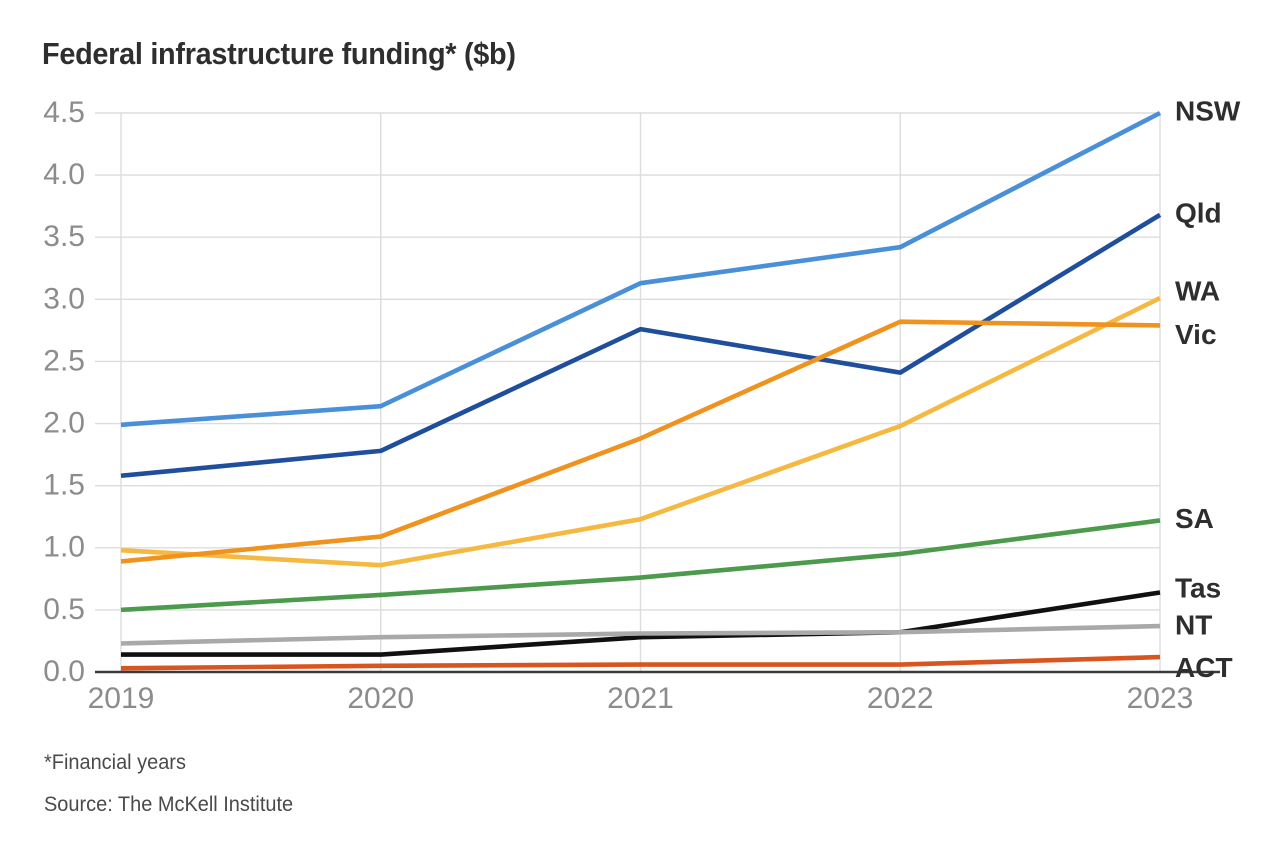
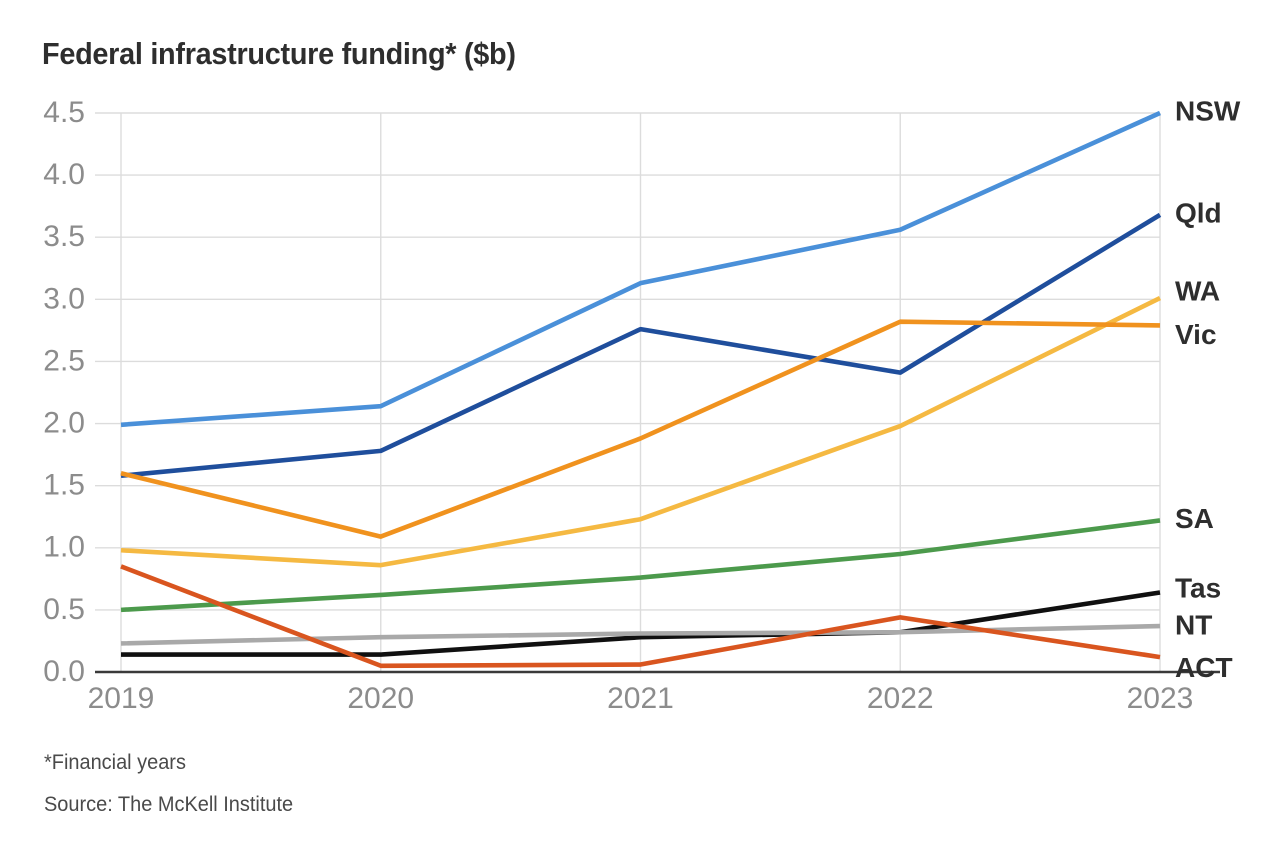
Vic/2019: 0.89 -> 1.60
ACT/2019: 0.03 -> 0.85
NSW/2022: 3.42 -> 3.56
ACT/2022: 0.06 -> 0.44
